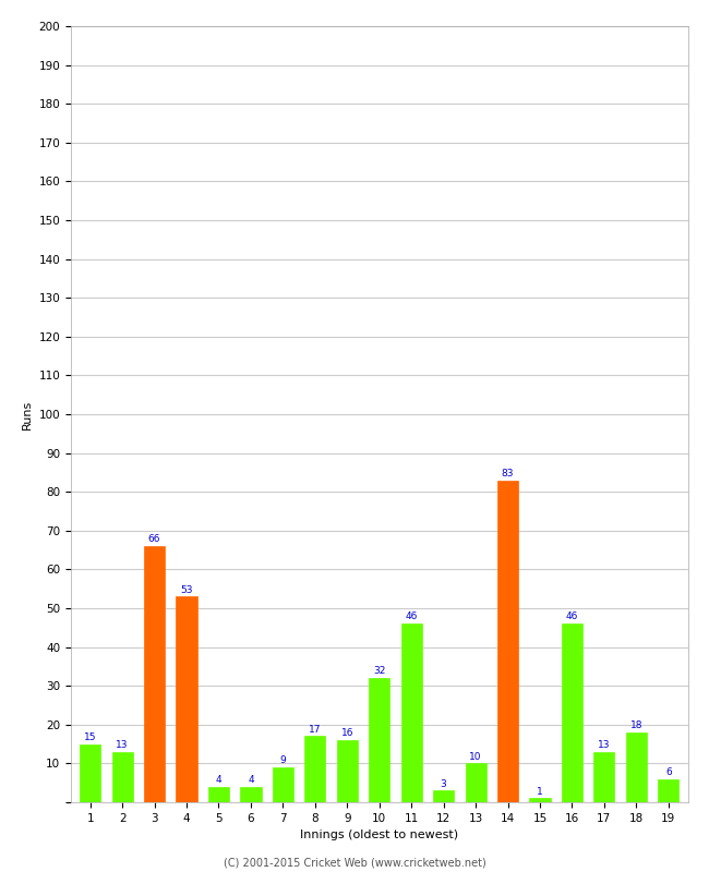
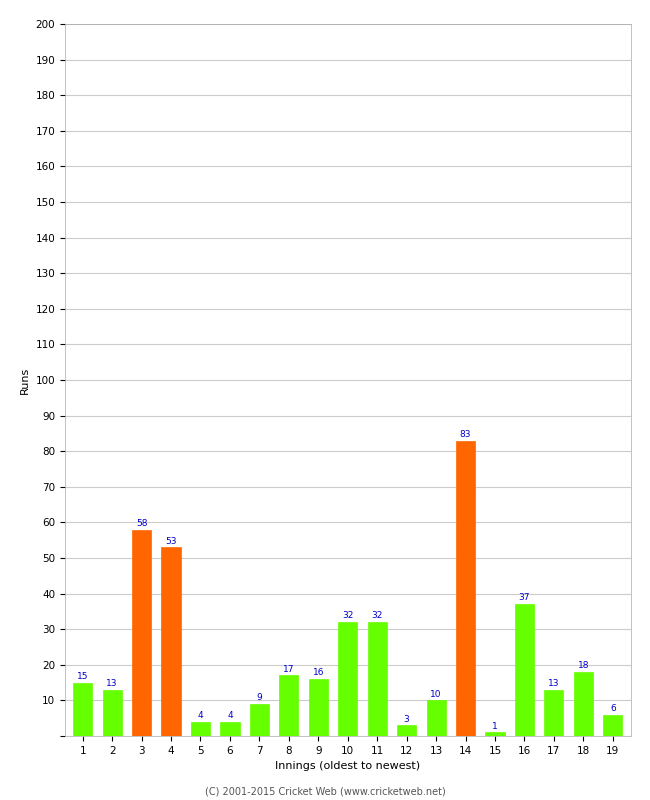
3: 66 -> 58
11: 46 -> 32
16: 46 -> 37
